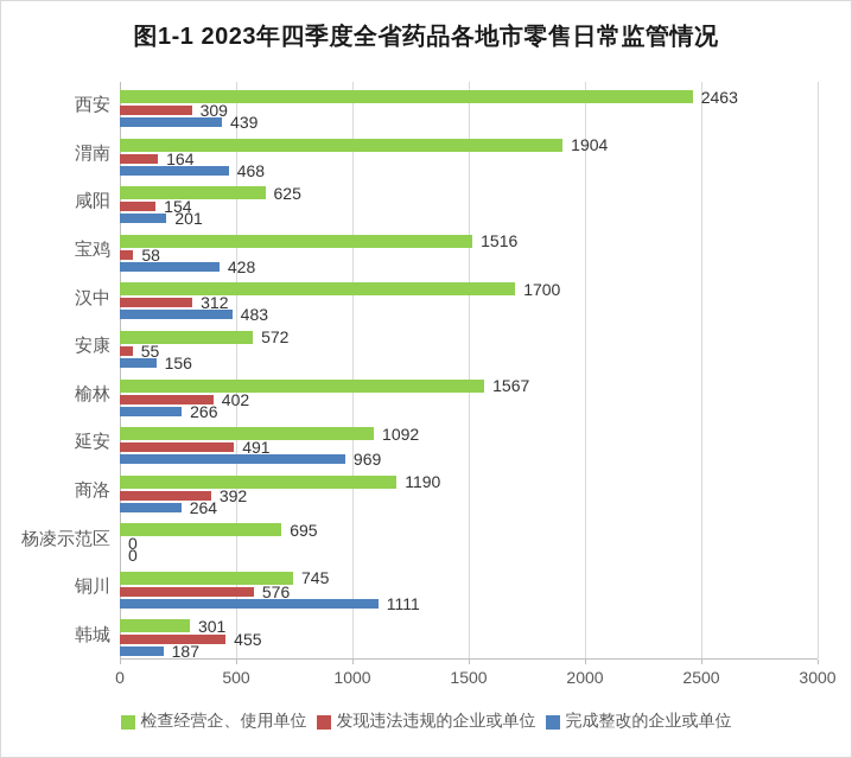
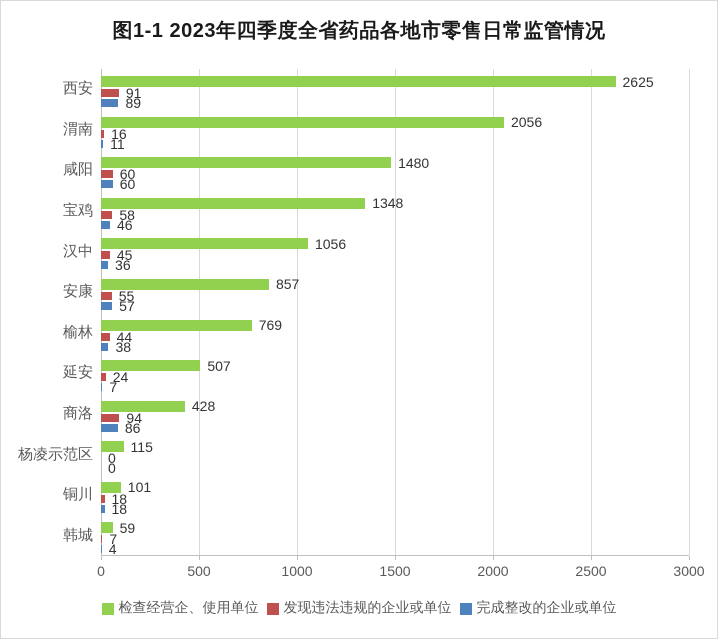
检查经营企、使用单位/西安: 2463 -> 2625
发现违法违规的企业或单位/西安: 309 -> 91
完成整改的企业或单位/西安: 439 -> 89
检查经营企、使用单位/渭南: 1904 -> 2056
发现违法违规的企业或单位/渭南: 164 -> 16
完成整改的企业或单位/渭南: 468 -> 11
检查经营企、使用单位/咸阳: 625 -> 1480
发现违法违规的企业或单位/咸阳: 154 -> 60
完成整改的企业或单位/咸阳: 201 -> 60
检查经营企、使用单位/宝鸡: 1516 -> 1348
完成整改的企业或单位/宝鸡: 428 -> 46
检查经营企、使用单位/汉中: 1700 -> 1056
发现违法违规的企业或单位/汉中: 312 -> 45
完成整改的企业或单位/汉中: 483 -> 36
检查经营企、使用单位/安康: 572 -> 857
完成整改的企业或单位/安康: 156 -> 57
检查经营企、使用单位/榆林: 1567 -> 769
发现违法违规的企业或单位/榆林: 402 -> 44
完成整改的企业或单位/榆林: 266 -> 38
检查经营企、使用单位/延安: 1092 -> 507
发现违法违规的企业或单位/延安: 491 -> 24
完成整改的企业或单位/延安: 969 -> 7
检查经营企、使用单位/商洛: 1190 -> 428
发现违法违规的企业或单位/商洛: 392 -> 94
完成整改的企业或单位/商洛: 264 -> 86
检查经营企、使用单位/杨凌示范区: 695 -> 115
检查经营企、使用单位/铜川: 745 -> 101
发现违法违规的企业或单位/铜川: 576 -> 18
完成整改的企业或单位/铜川: 1111 -> 18
检查经营企、使用单位/韩城: 301 -> 59
发现违法违规的企业或单位/韩城: 455 -> 7
完成整改的企业或单位/韩城: 187 -> 4
